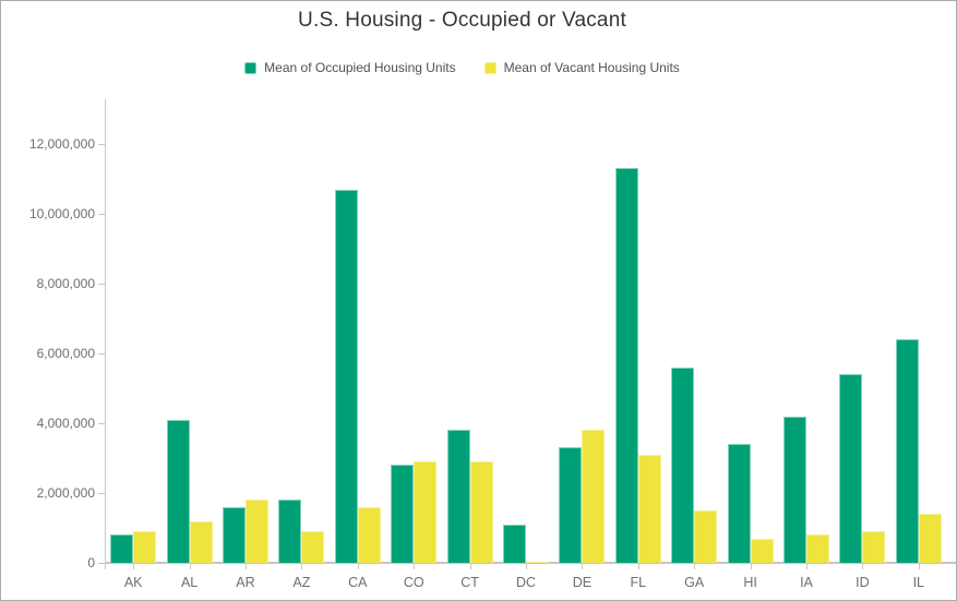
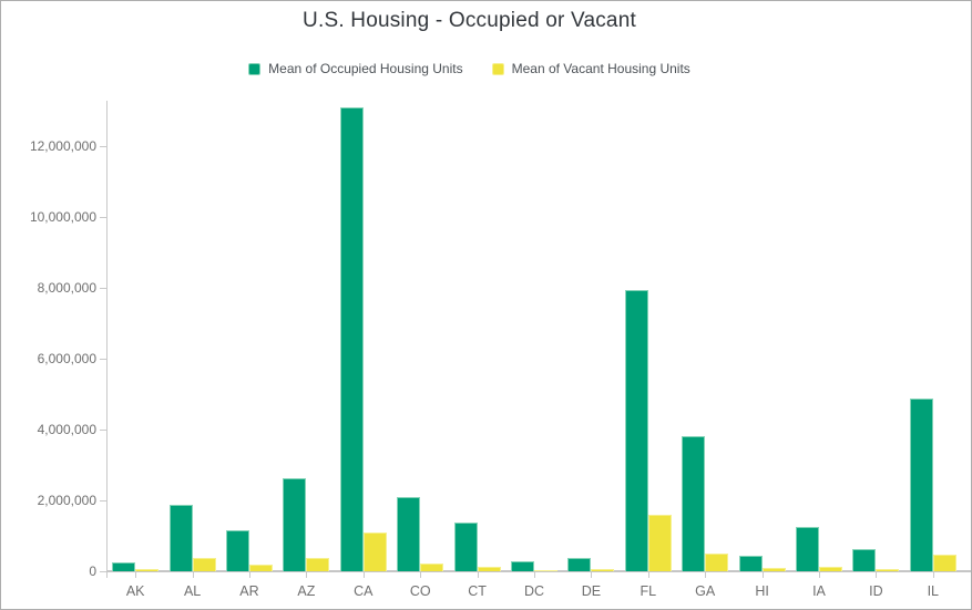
Mean of Occupied Housing Units/AK: 800000 -> 300000
Mean of Vacant Housing Units/AK: 900000 -> 100000
Mean of Occupied Housing Units/AL: 4100000 -> 1900000
Mean of Vacant Housing Units/AL: 1200000 -> 400000
Mean of Occupied Housing Units/AR: 1600000 -> 1200000
Mean of Vacant Housing Units/AR: 1800000 -> 200000
Mean of Occupied Housing Units/AZ: 1800000 -> 2600000
Mean of Vacant Housing Units/AZ: 900000 -> 400000
Mean of Occupied Housing Units/CA: 10700000 -> 13100000
Mean of Vacant Housing Units/CA: 1600000 -> 1100000
Mean of Occupied Housing Units/CO: 2800000 -> 2100000
Mean of Vacant Housing Units/CO: 2900000 -> 200000
Mean of Occupied Housing Units/CT: 3800000 -> 1400000
Mean of Vacant Housing Units/CT: 2900000 -> 100000
Mean of Occupied Housing Units/DC: 1100000 -> 300000
Mean of Occupied Housing Units/DE: 3300000 -> 400000
Mean of Vacant Housing Units/DE: 3800000 -> 100000
Mean of Occupied Housing Units/FL: 11300000 -> 7900000
Mean of Vacant Housing Units/FL: 3100000 -> 1600000
Mean of Occupied Housing Units/GA: 5600000 -> 3800000
Mean of Vacant Housing Units/GA: 1500000 -> 500000
Mean of Occupied Housing Units/HI: 3400000 -> 400000
Mean of Vacant Housing Units/HI: 700000 -> 100000
Mean of Occupied Housing Units/IA: 4200000 -> 1200000
Mean of Vacant Housing Units/IA: 800000 -> 100000
Mean of Occupied Housing Units/ID: 5400000 -> 600000
Mean of Vacant Housing Units/ID: 900000 -> 100000
Mean of Occupied Housing Units/IL: 6400000 -> 4900000
Mean of Vacant Housing Units/IL: 1400000 -> 500000
